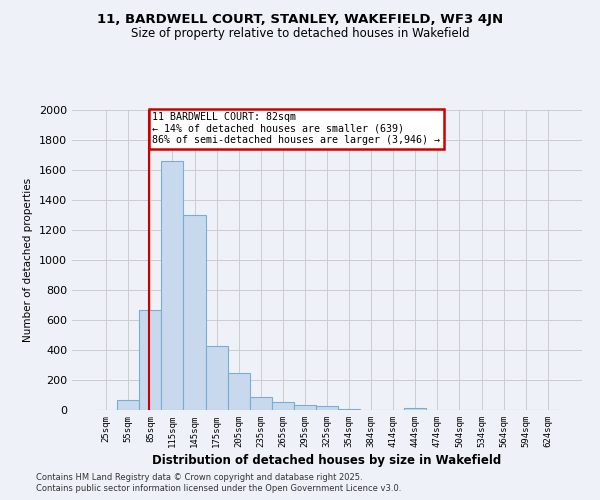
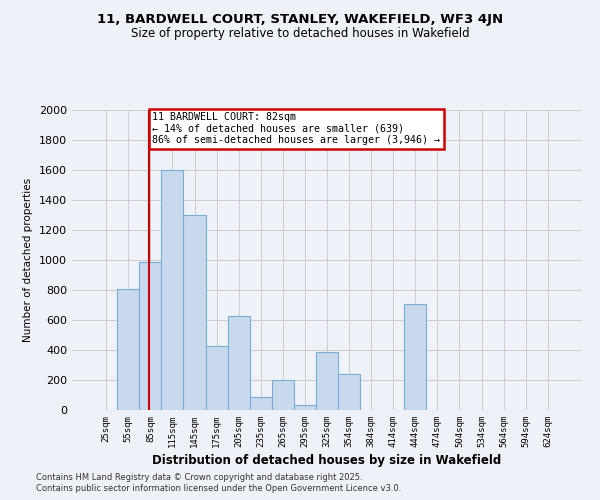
55sqm: 70 -> 810
85sqm: 670 -> 990
115sqm: 1660 -> 1600
205sqm: 250 -> 630
265sqm: 60 -> 200
325sqm: 20 -> 390
354sqm: 10 -> 240
444sqm: 20 -> 710
